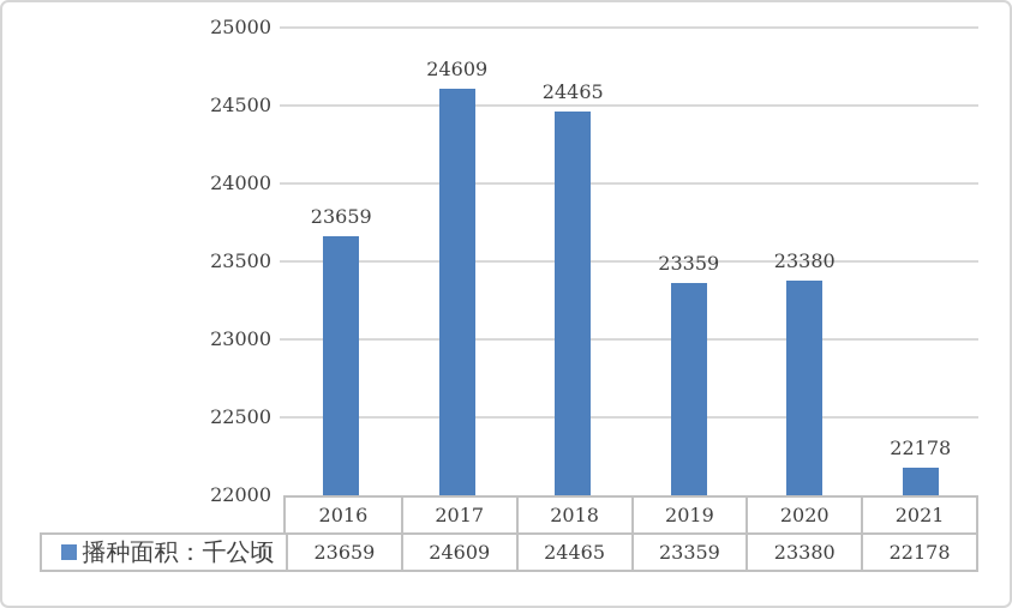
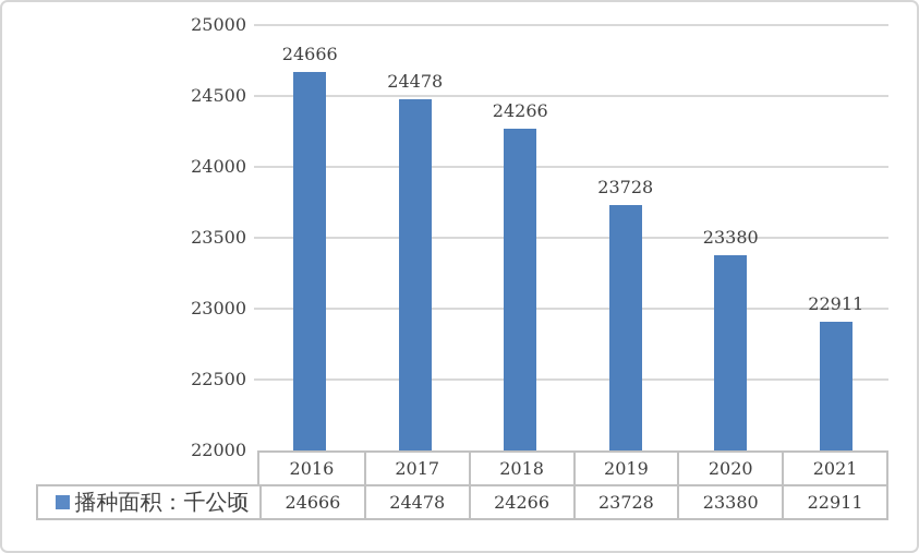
2016: 23659 -> 24666
2017: 24609 -> 24478
2018: 24465 -> 24266
2019: 23359 -> 23728
2021: 22178 -> 22911
